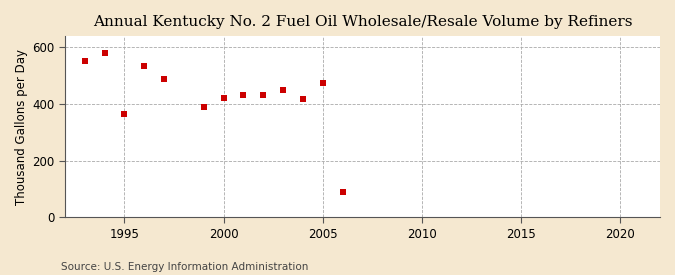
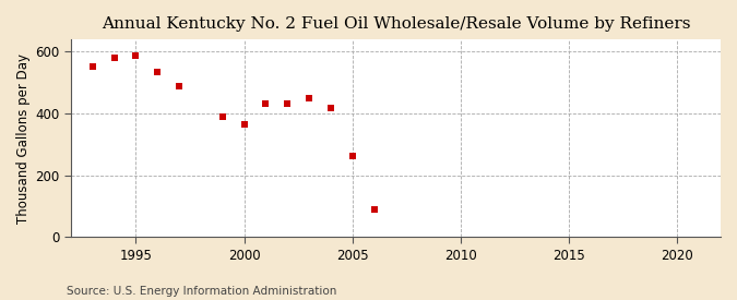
1995: 365 -> 585
2000: 420 -> 365
2005: 475 -> 262
